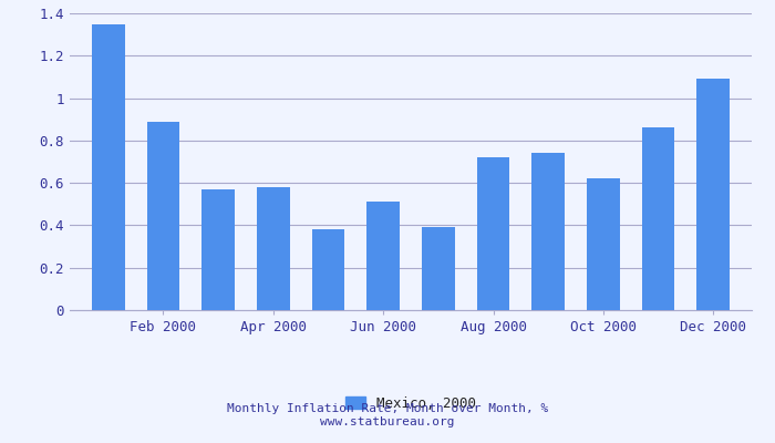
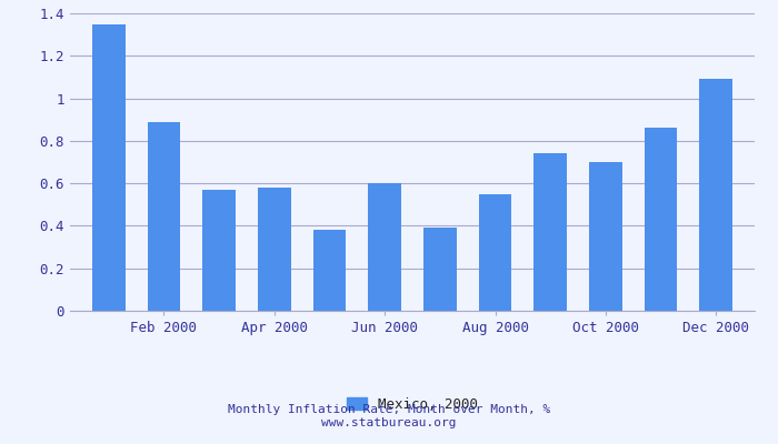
Jun 2000: 0.51 -> 0.60
Aug 2000: 0.72 -> 0.55
Oct 2000: 0.62 -> 0.70
